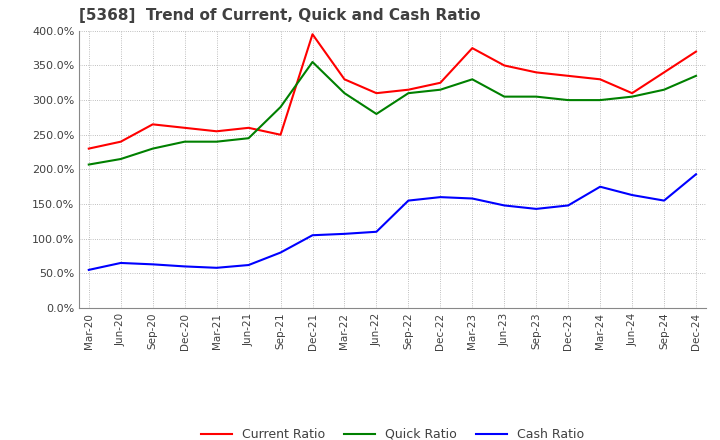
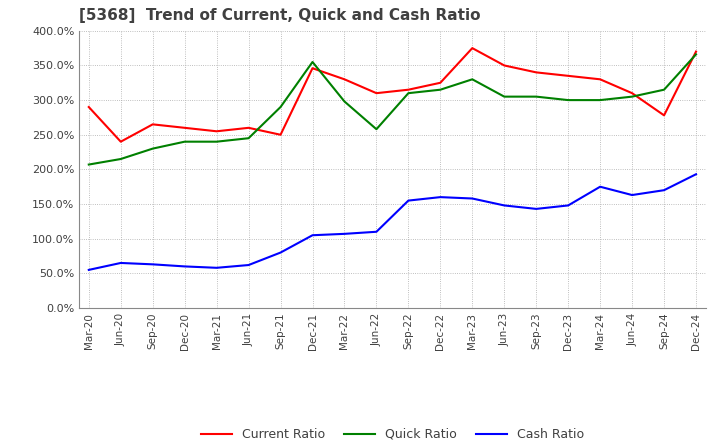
Current Ratio/Mar-20: 230% -> 290%
Current Ratio/Dec-21: 395% -> 346%
Quick Ratio/Mar-22: 310% -> 298%
Quick Ratio/Jun-22: 280% -> 258%
Current Ratio/Sep-24: 340% -> 278%
Cash Ratio/Sep-24: 155% -> 170%
Quick Ratio/Dec-24: 335% -> 366%
